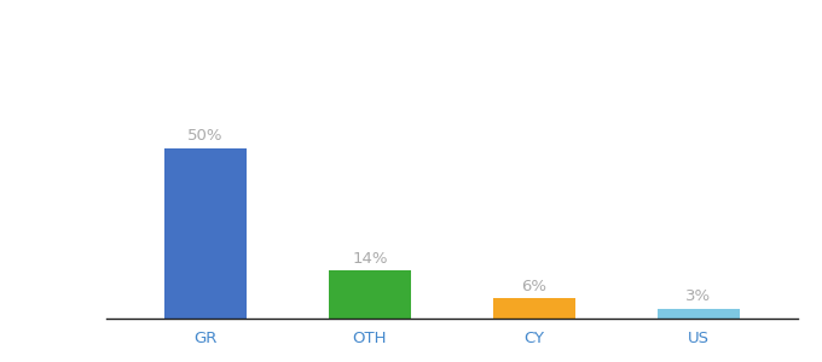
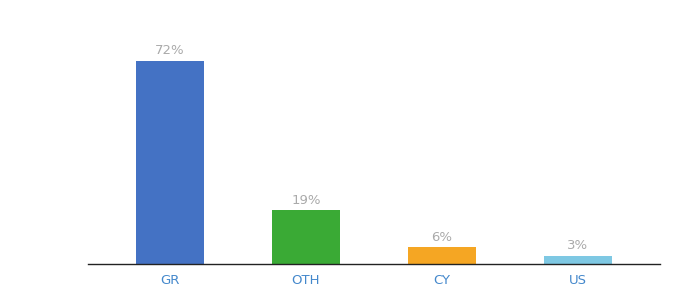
GR: 50% -> 72%
OTH: 14% -> 19%
